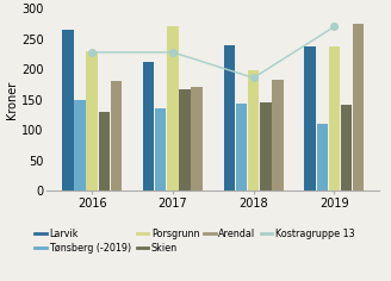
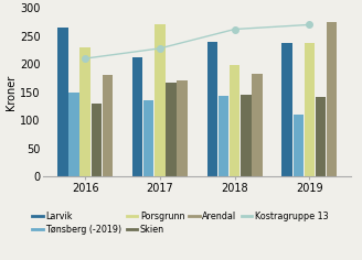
Kostragruppe 13/2016: 228 -> 210
Kostragruppe 13/2018: 186 -> 262
